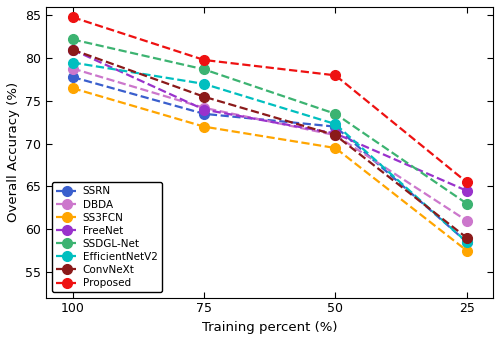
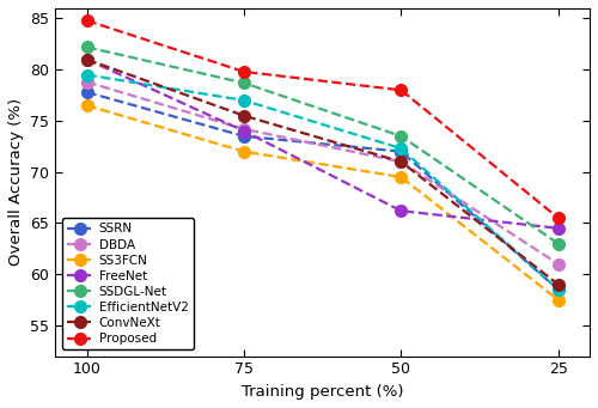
FreeNet/50: 71.2 -> 66.2
